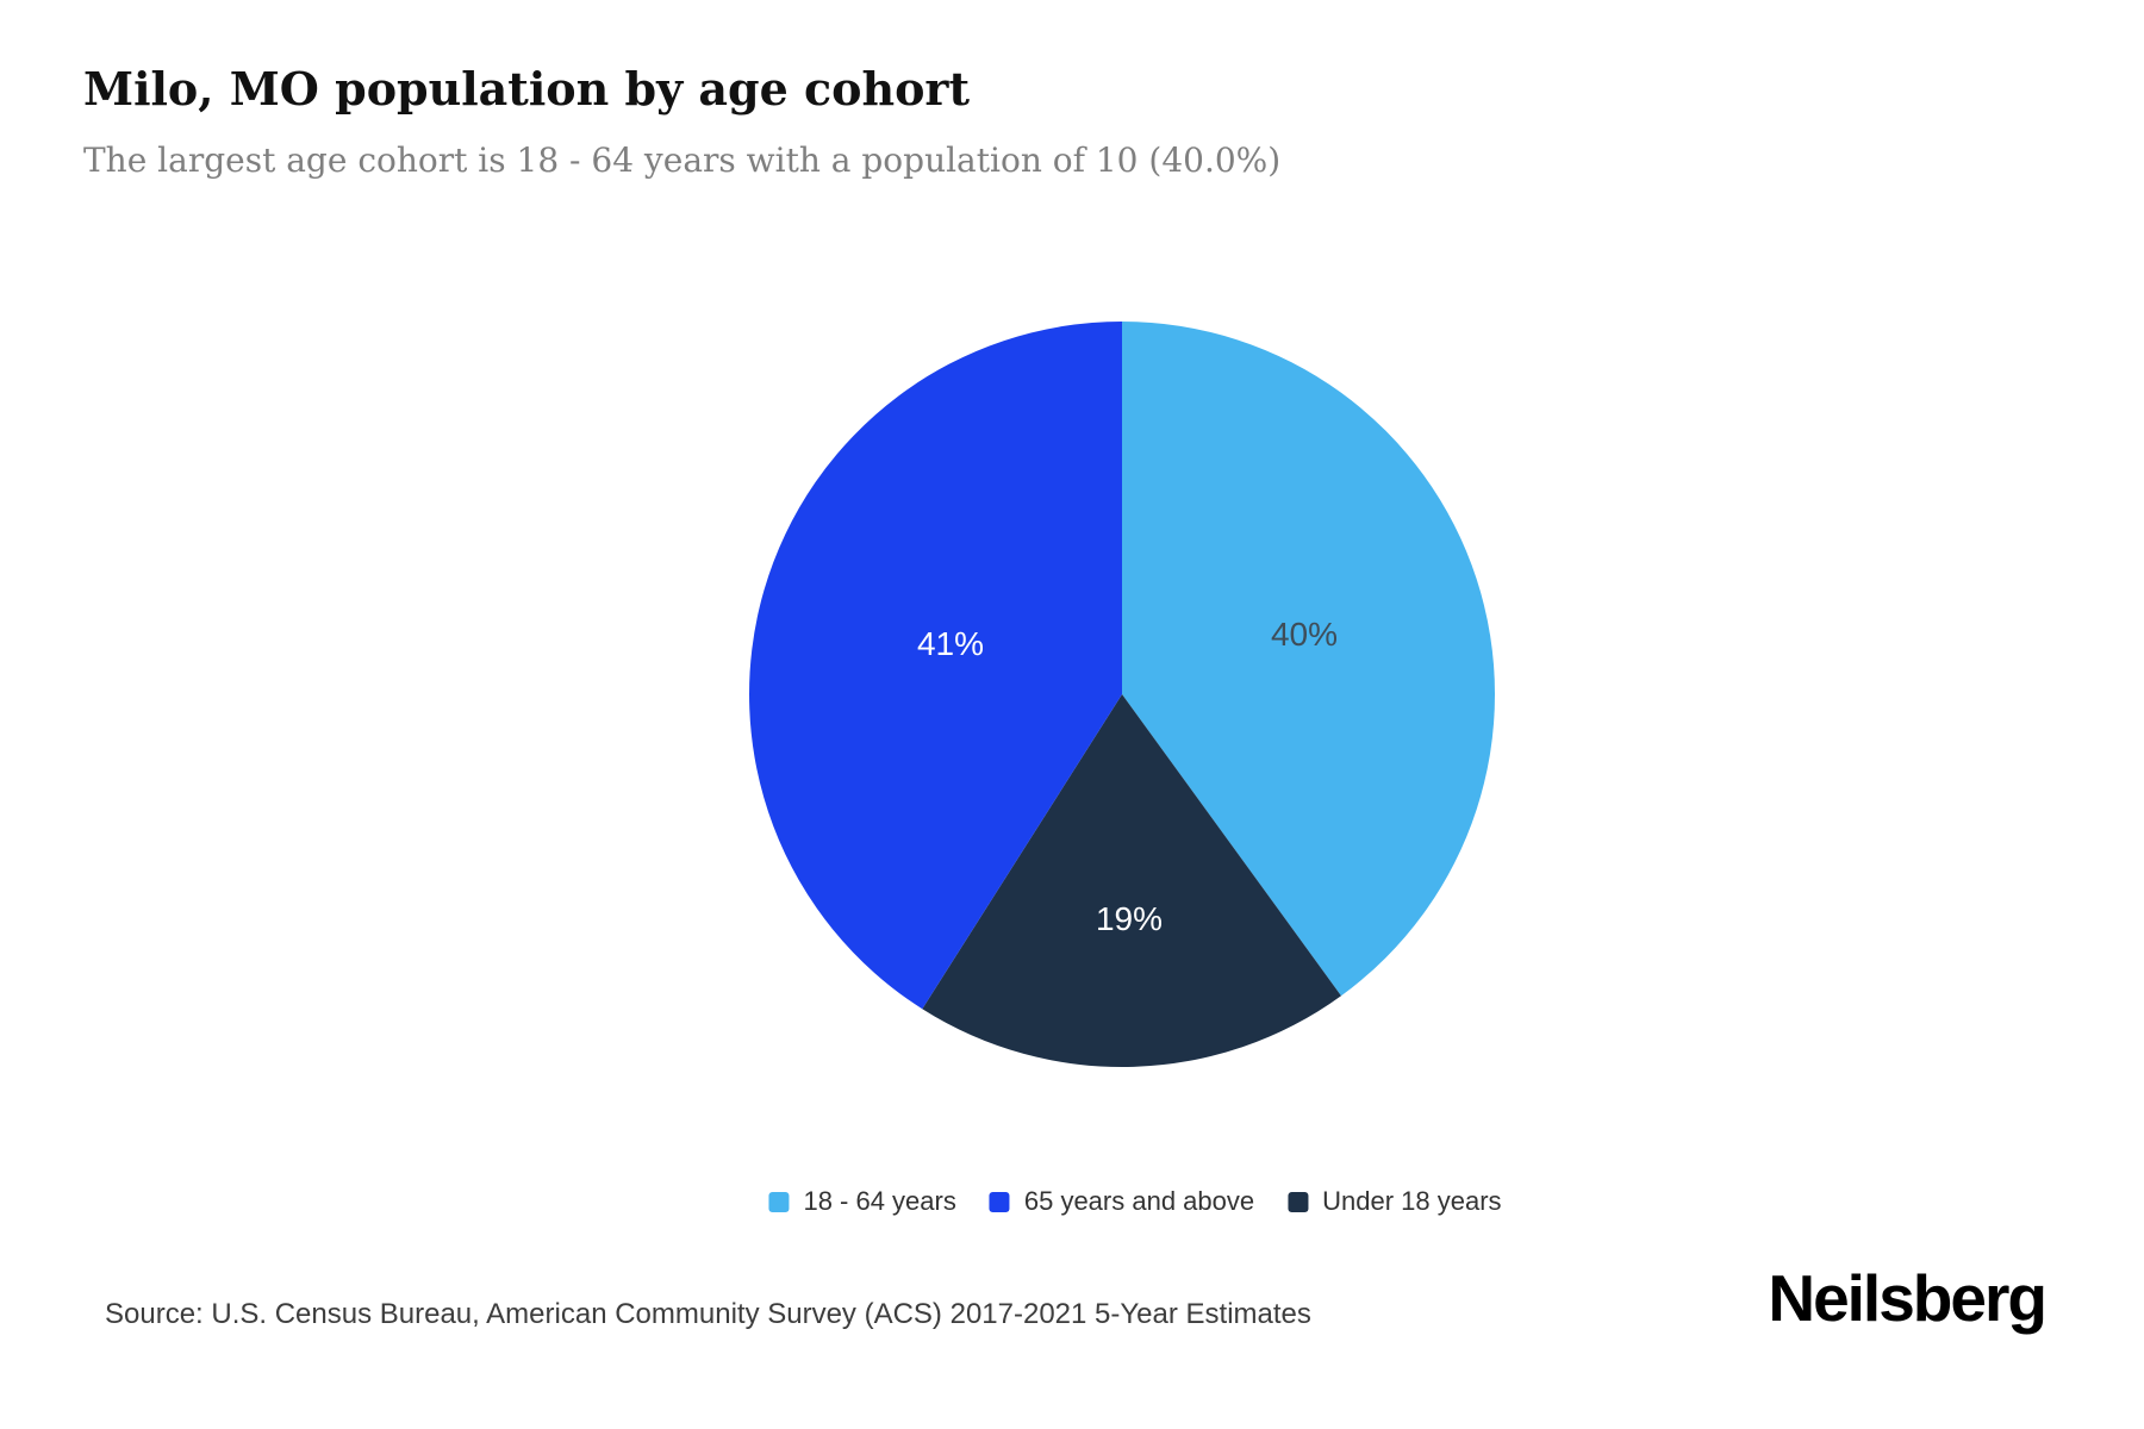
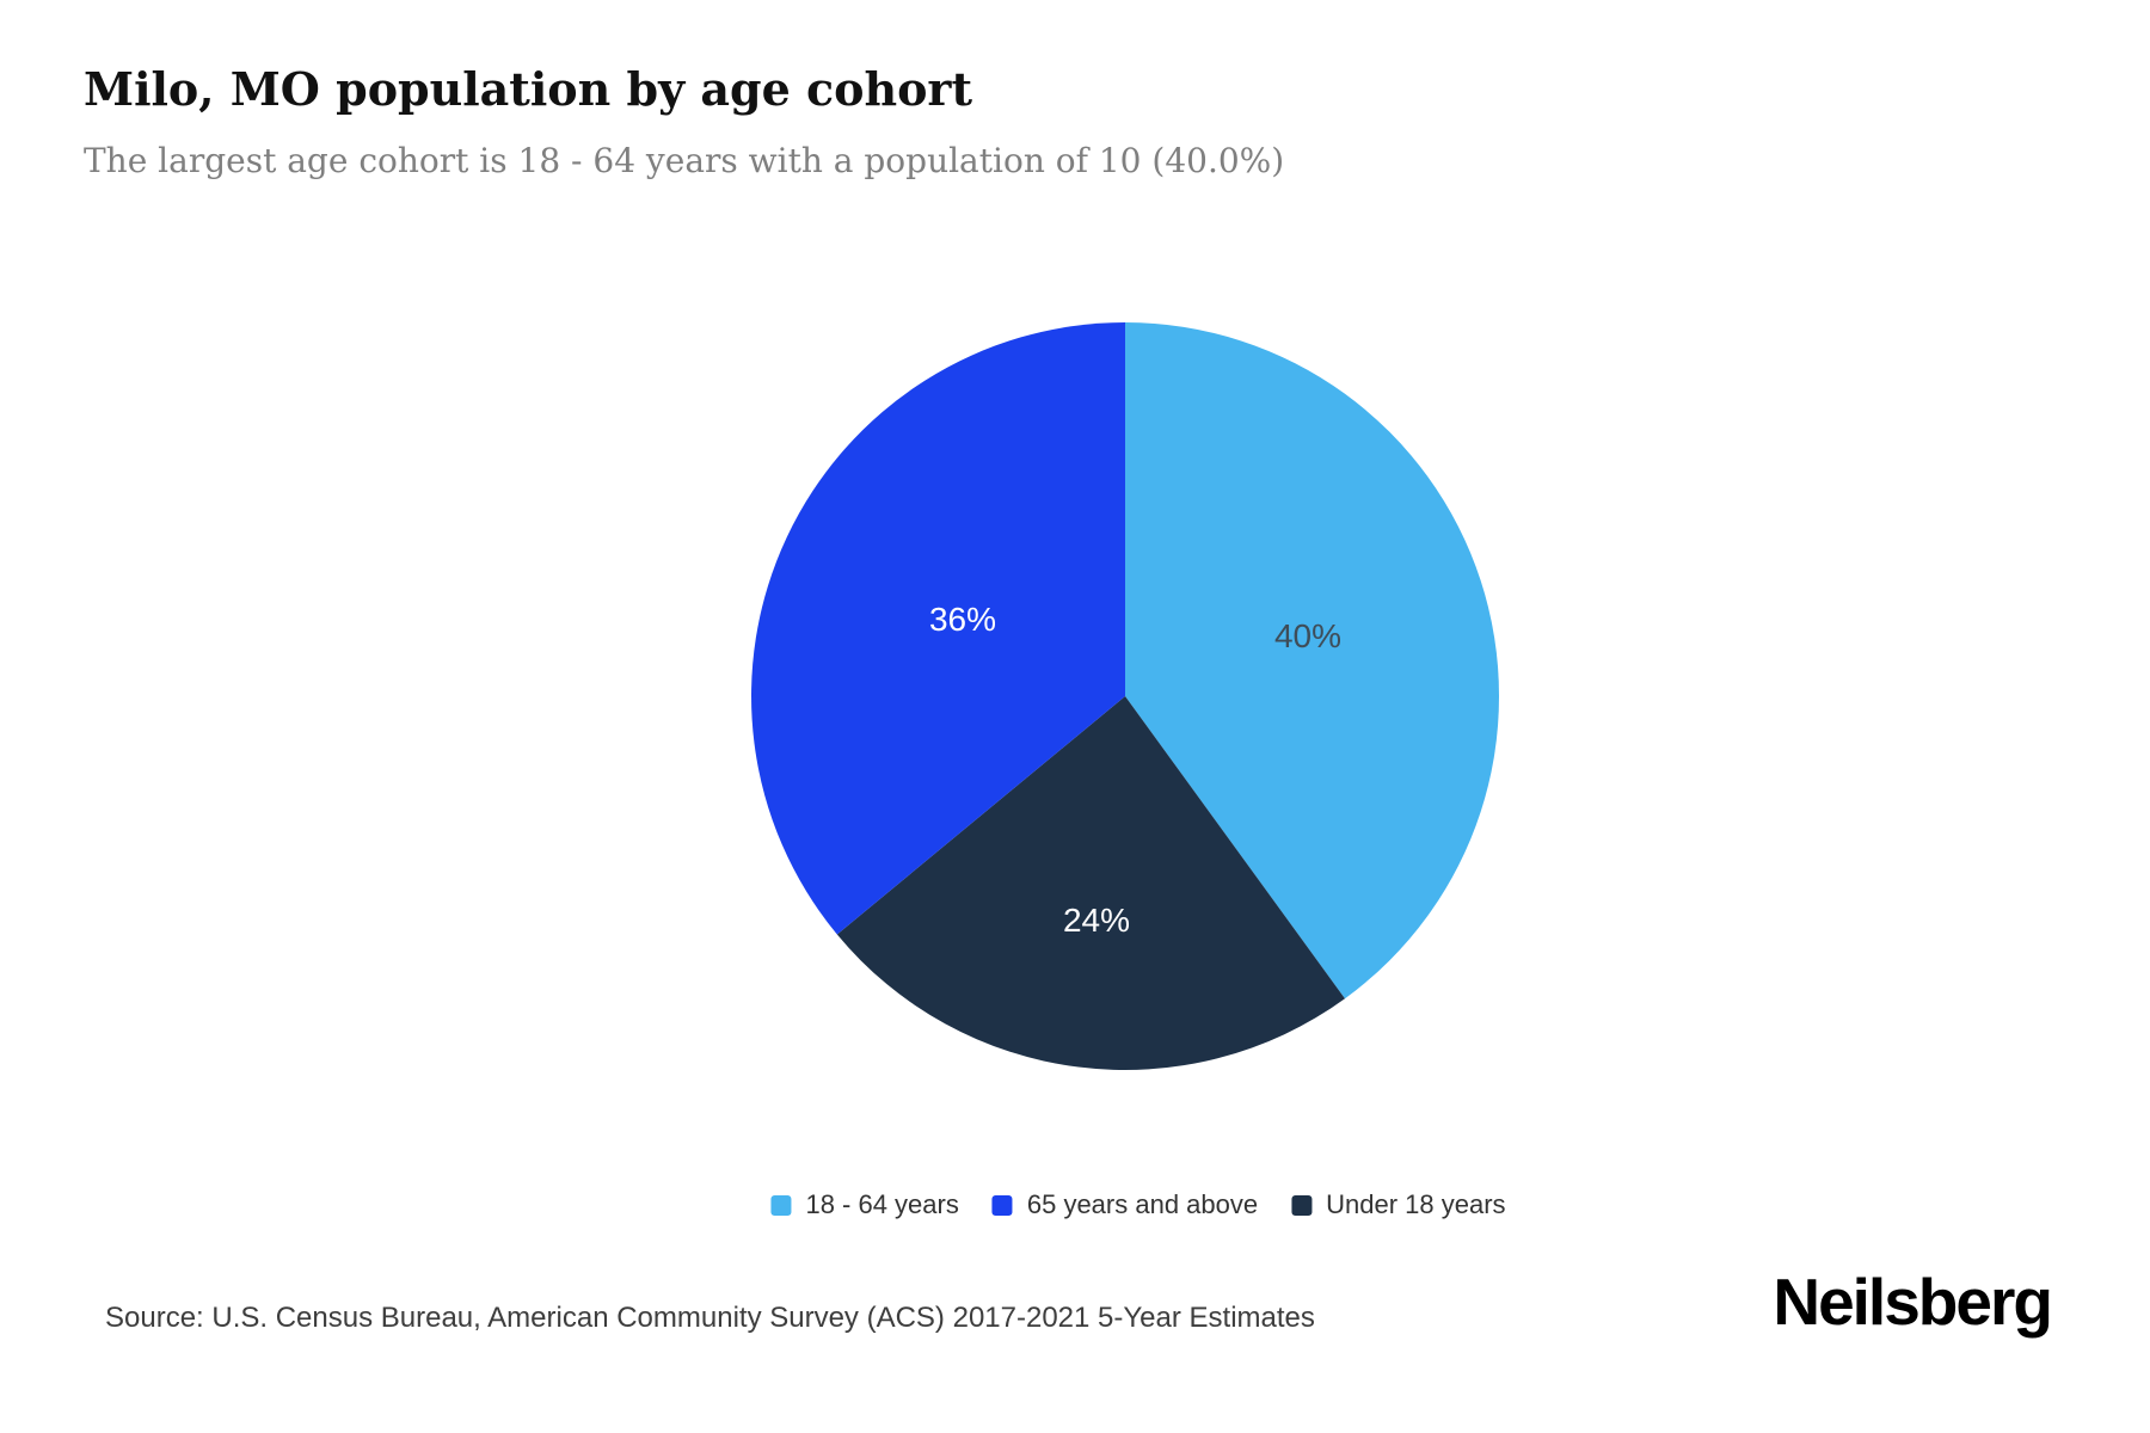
65 years and above: 41% -> 36%
Under 18 years: 19% -> 24%
